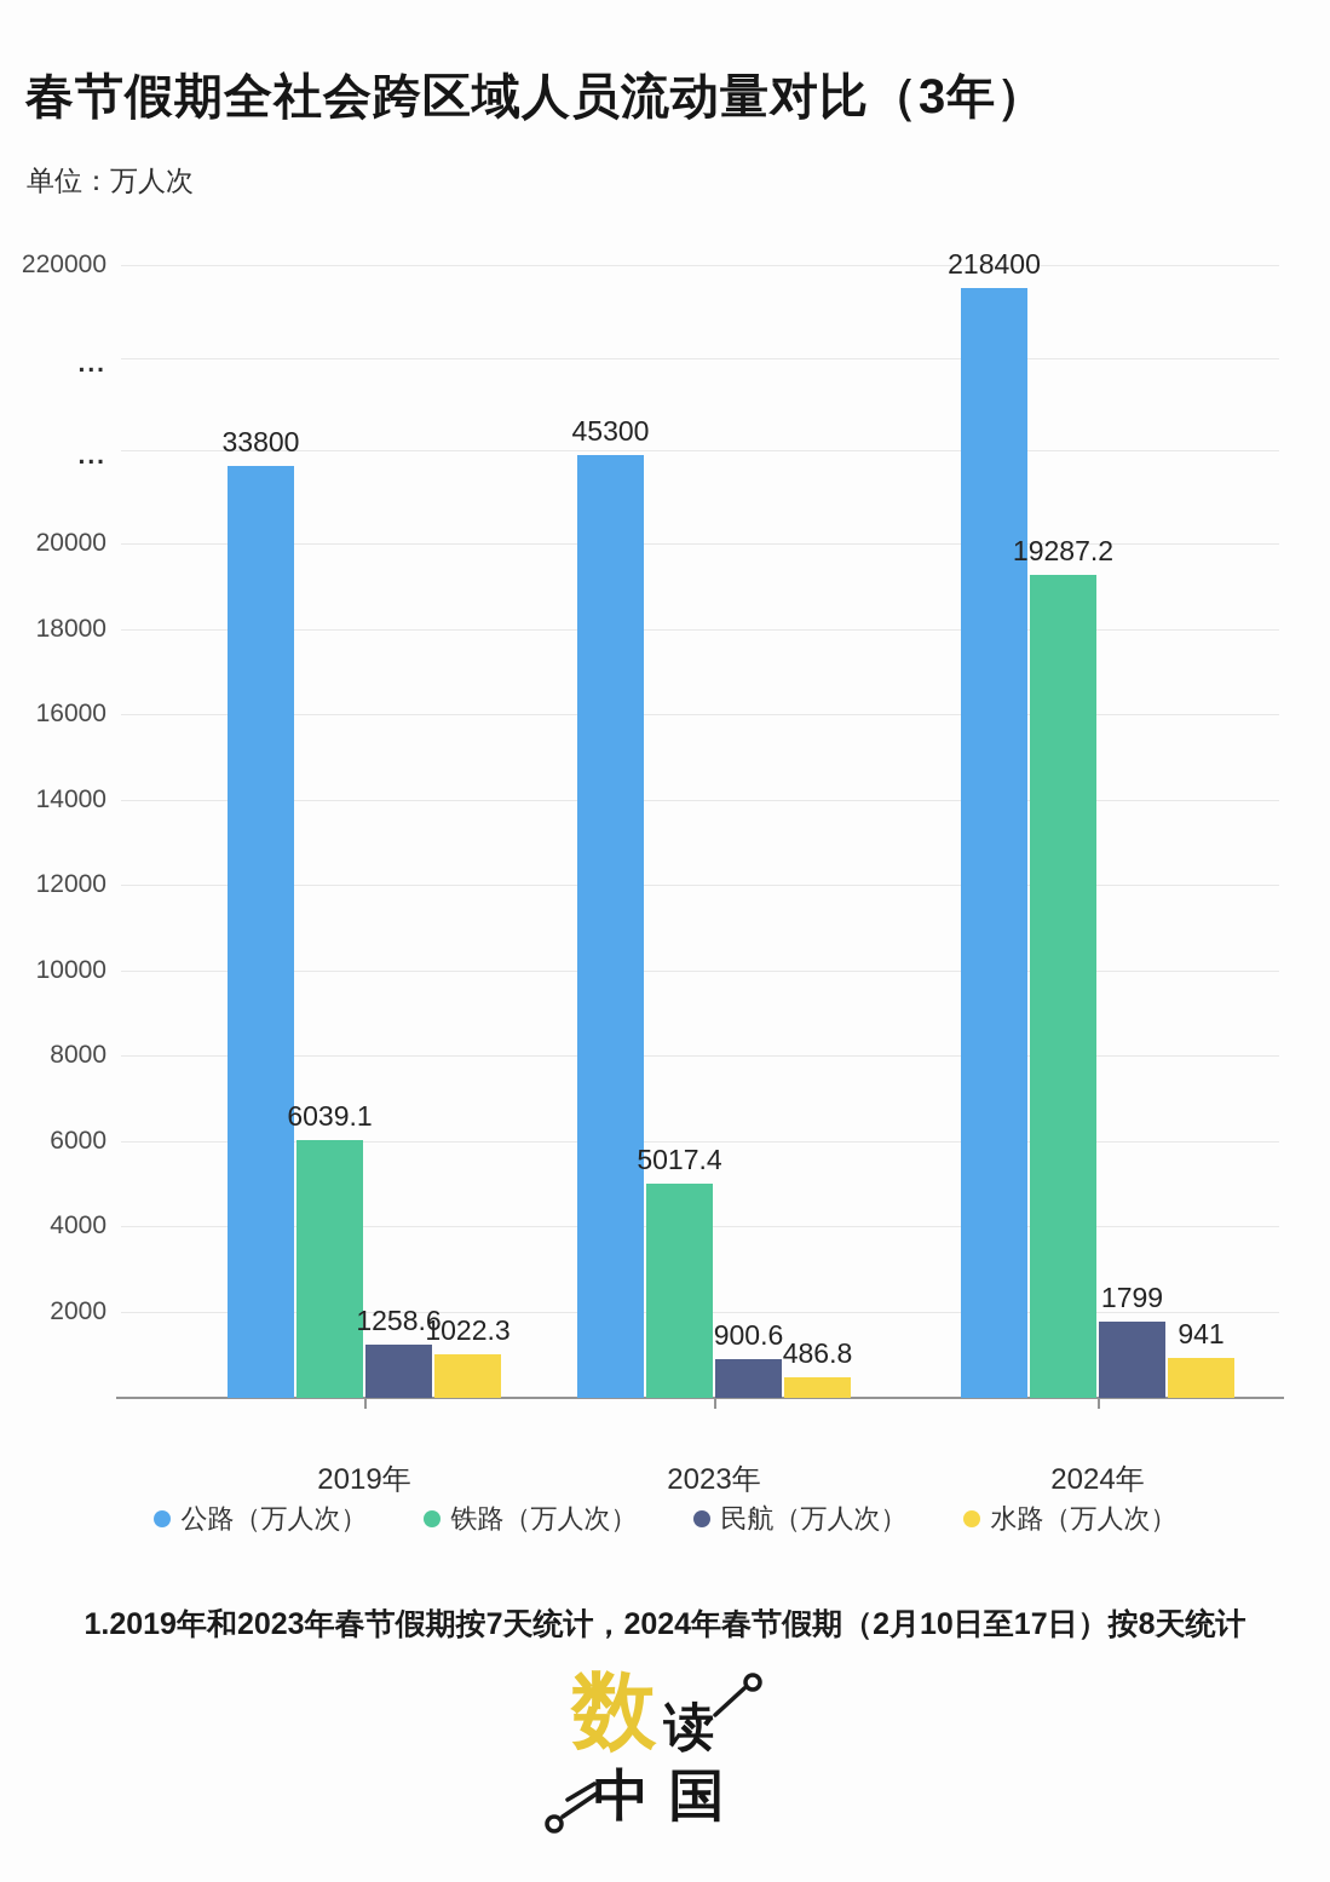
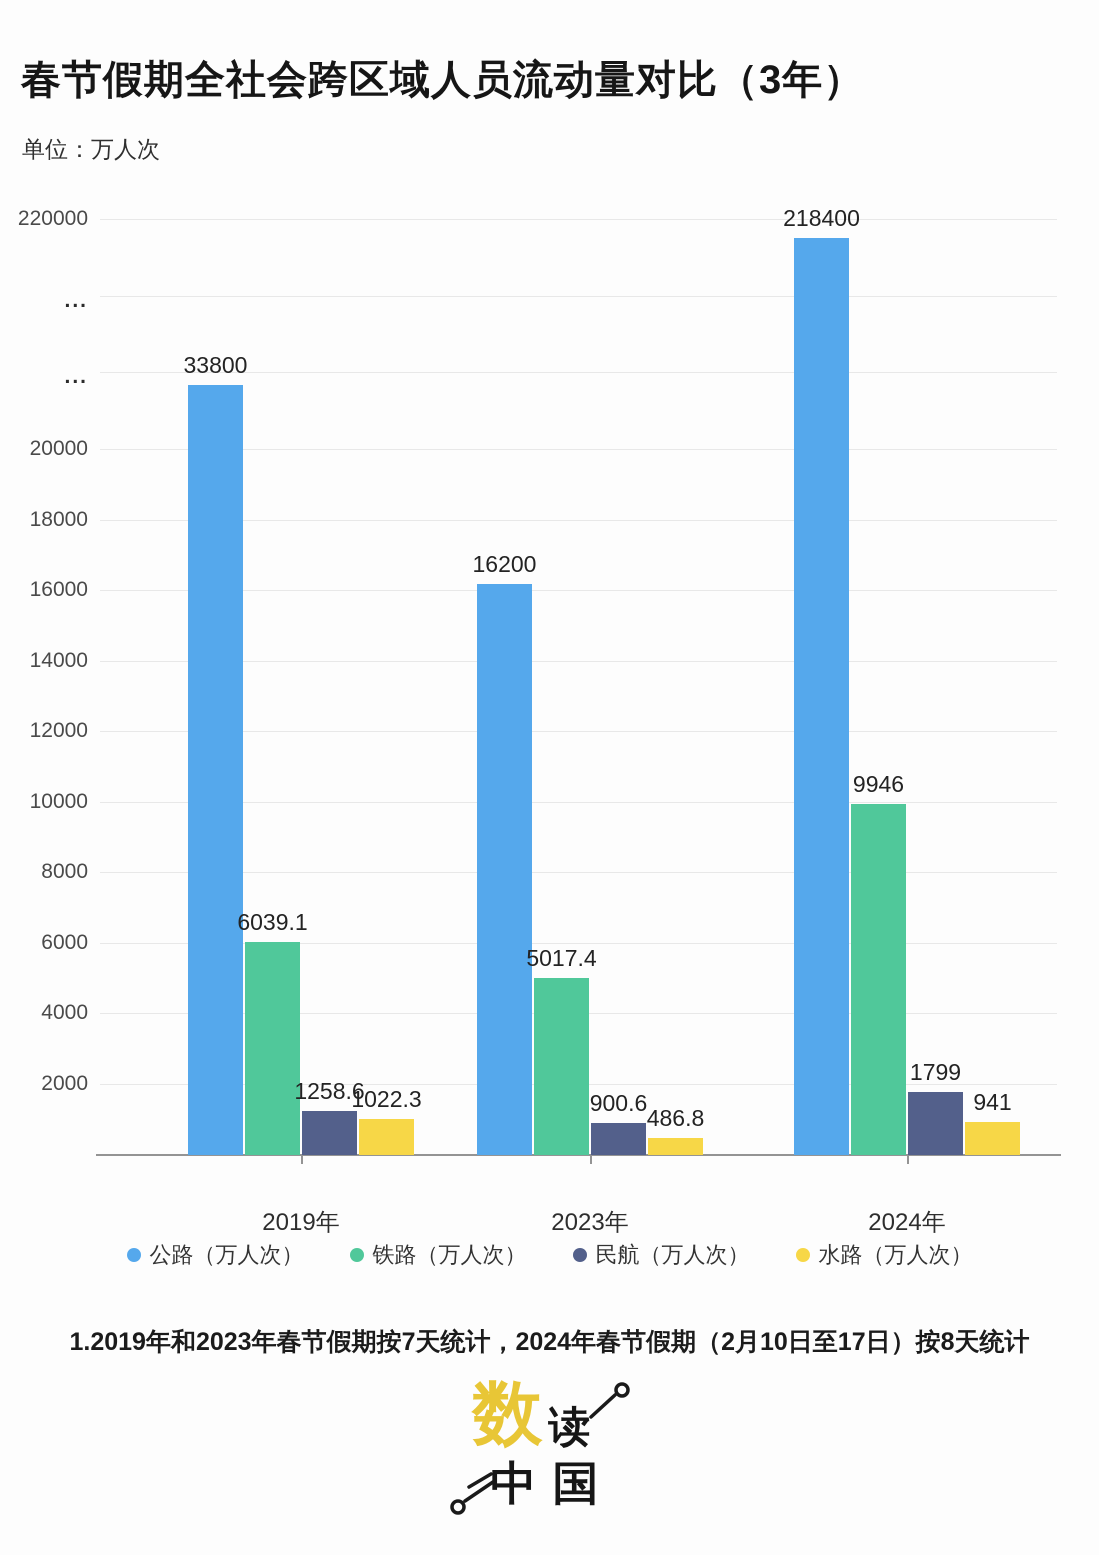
公路（万人次）/2023年: 45300 -> 16200
铁路（万人次）/2024年: 19287.2 -> 9946
